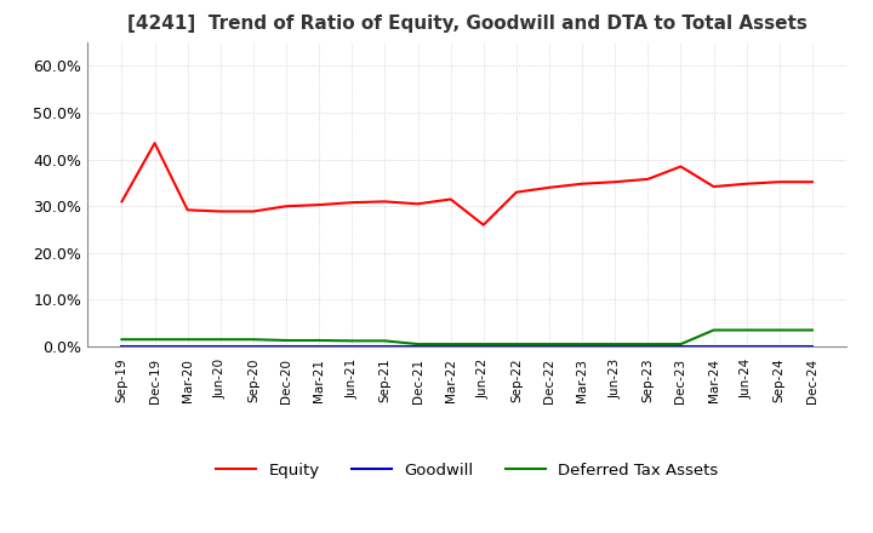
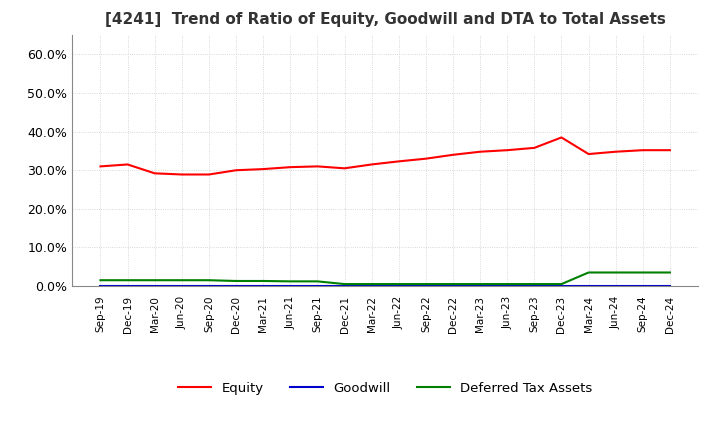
Equity/Dec-19: 43.5% -> 31.5%
Equity/Jun-22: 26.0% -> 32.3%
